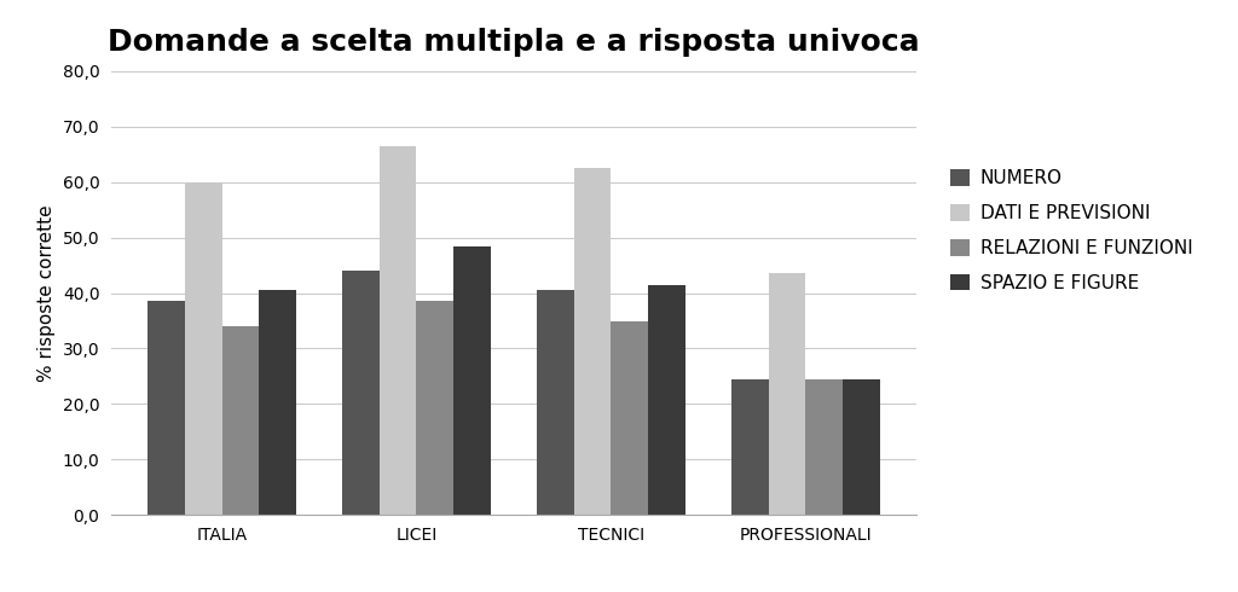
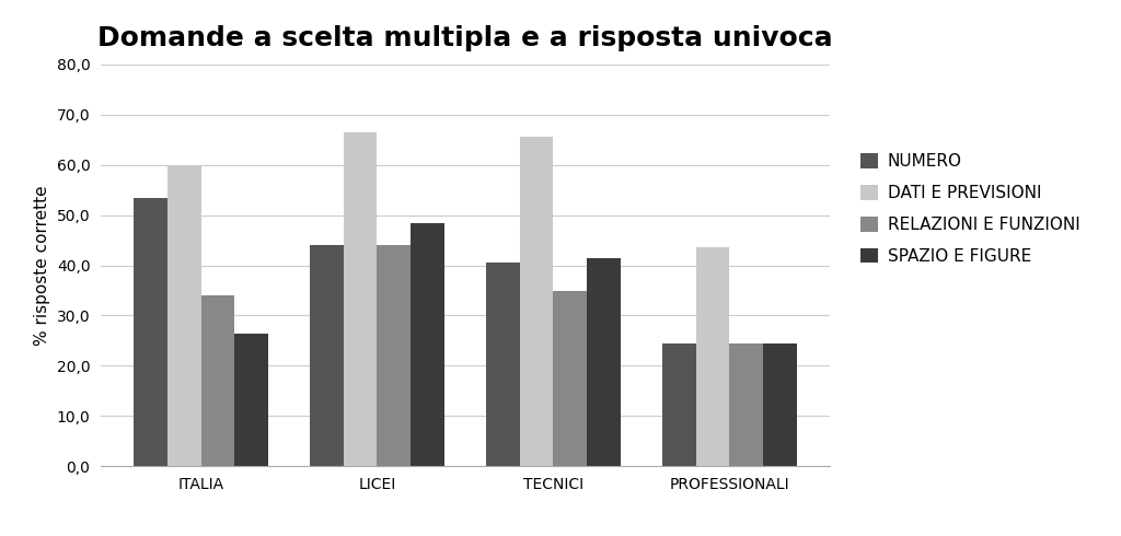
NUMERO/ITALIA: 38,5 -> 53,5
SPAZIO E FIGURE/ITALIA: 40,5 -> 26,5
RELAZIONI E FUNZIONI/LICEI: 38,5 -> 44,0
DATI E PREVISIONI/TECNICI: 62,5 -> 65,5
